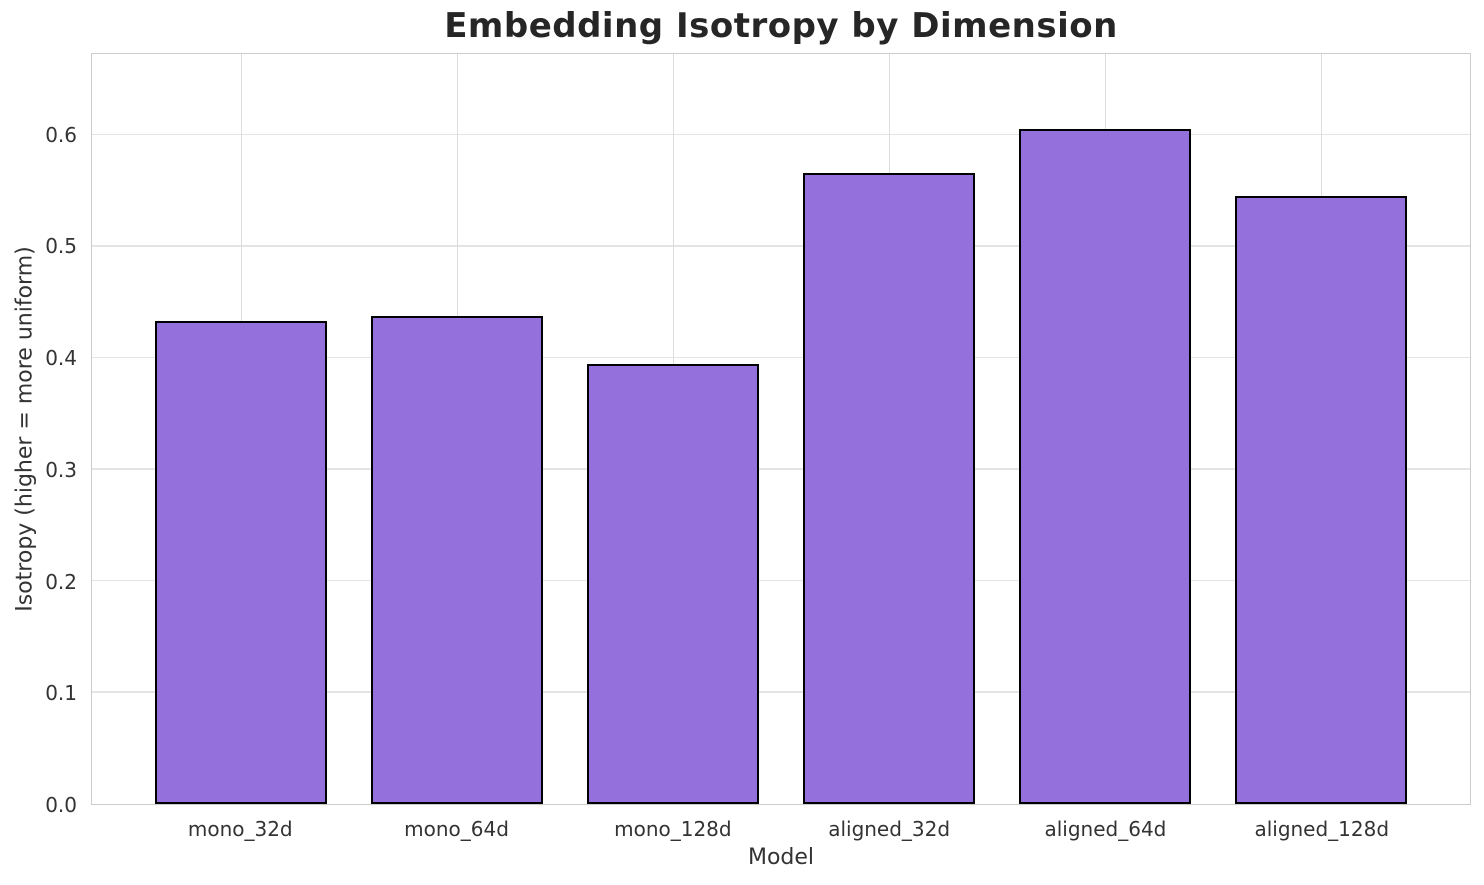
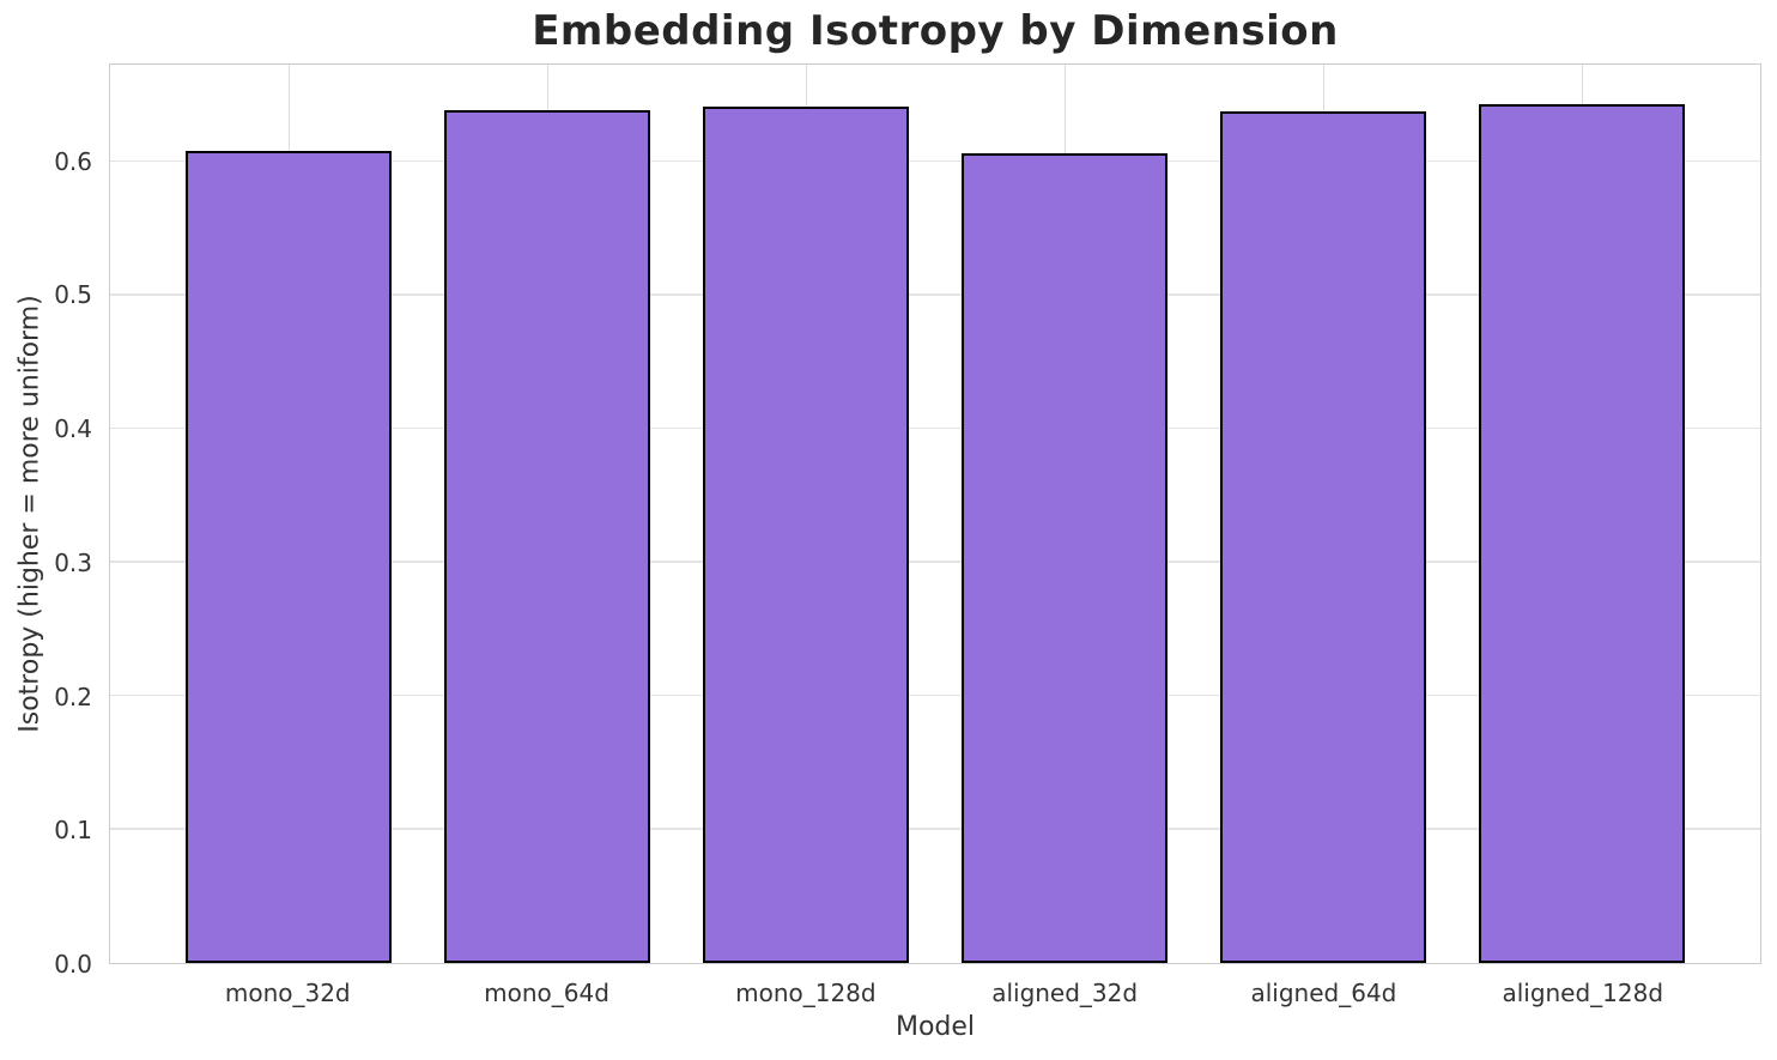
mono_32d: 0.433 -> 0.608
mono_64d: 0.438 -> 0.639
mono_128d: 0.395 -> 0.642
aligned_32d: 0.566 -> 0.607
aligned_64d: 0.606 -> 0.638
aligned_128d: 0.546 -> 0.643
